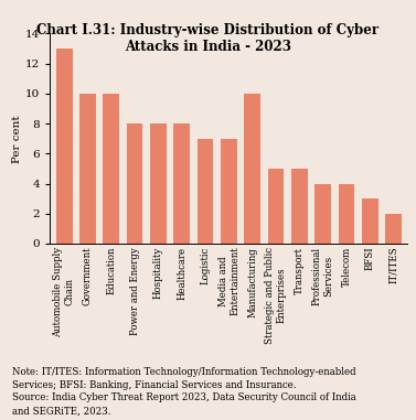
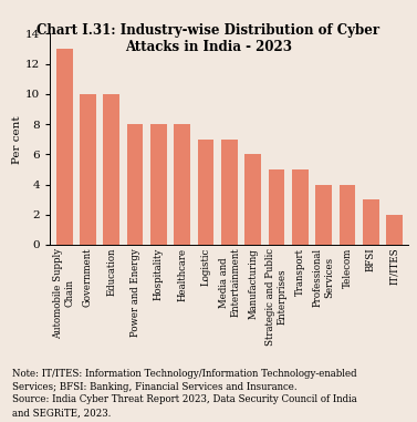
Manufacturing: 10 -> 6
